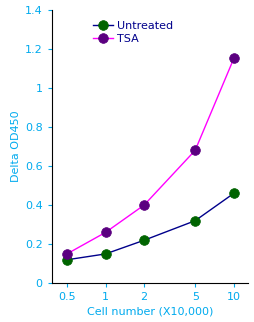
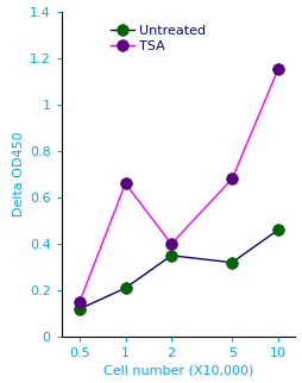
Untreated/1: 0.15 -> 0.21
TSA/1: 0.26 -> 0.66
Untreated/2: 0.22 -> 0.35
